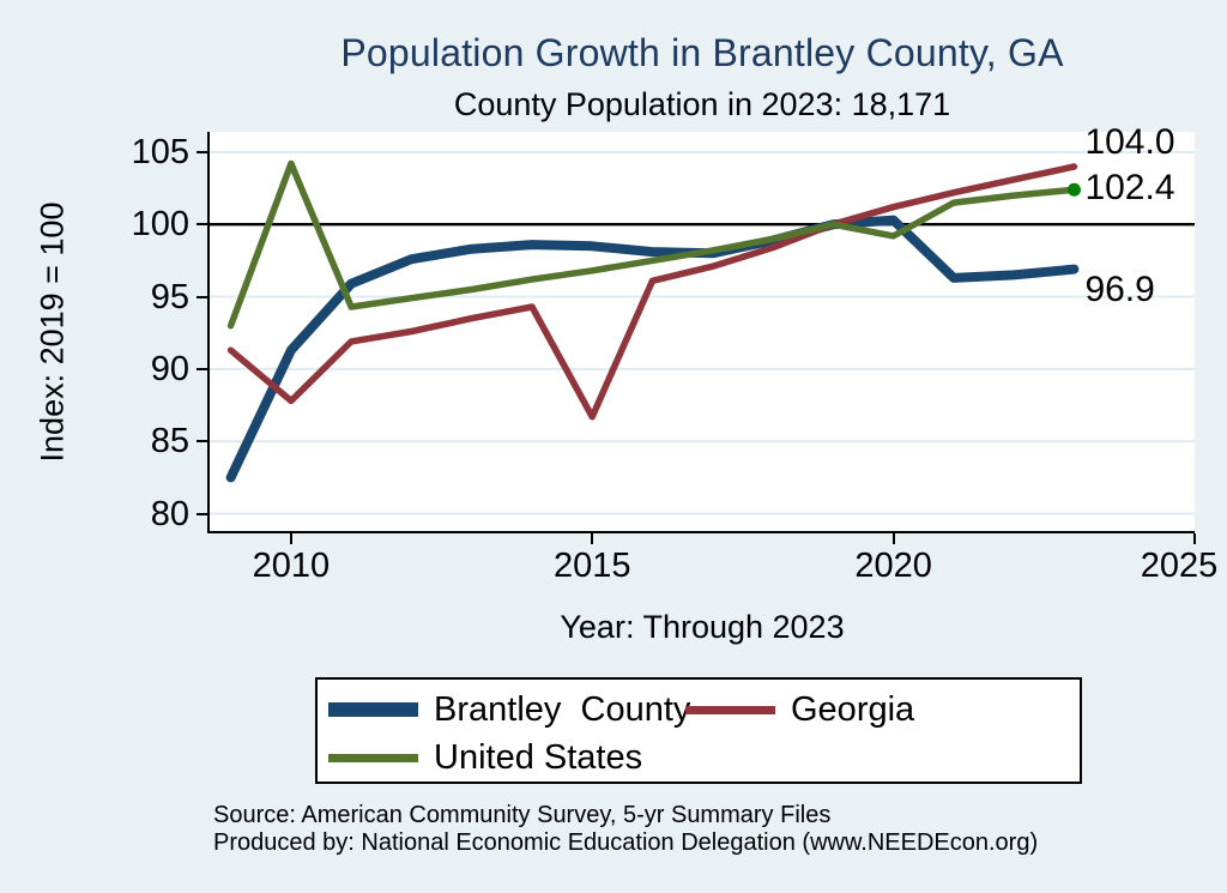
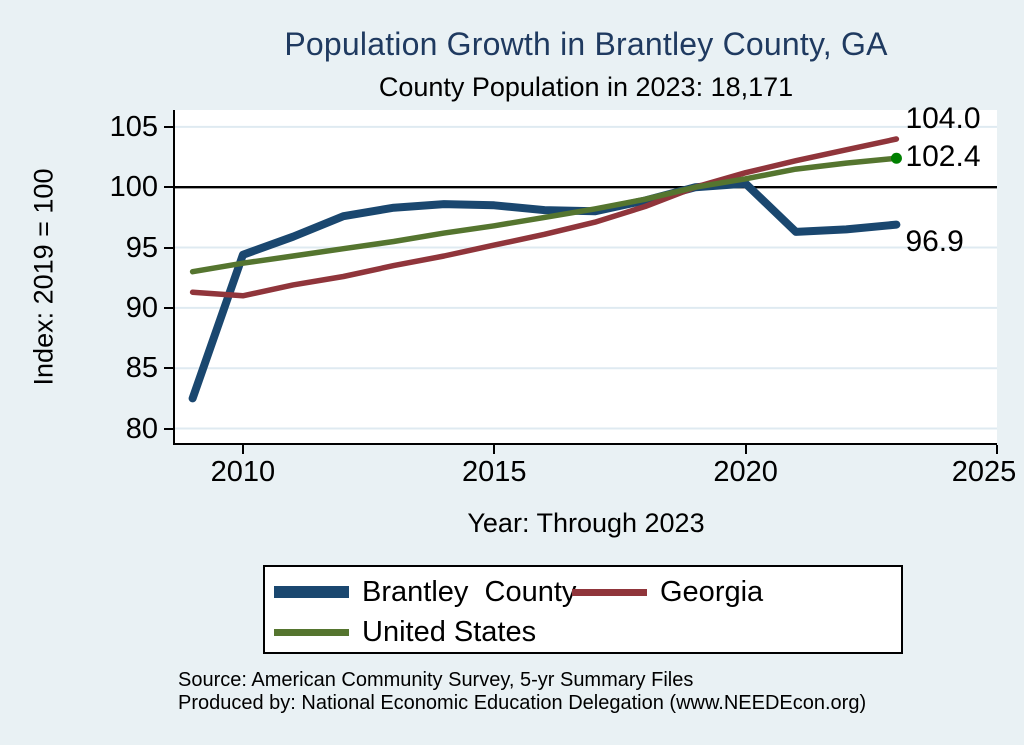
Brantley County/2010: 91.3 -> 94.4
Georgia/2010: 87.8 -> 91.0
United States/2010: 104.2 -> 93.7
Georgia/2015: 86.7 -> 95.2
United States/2020: 99.2 -> 100.7
